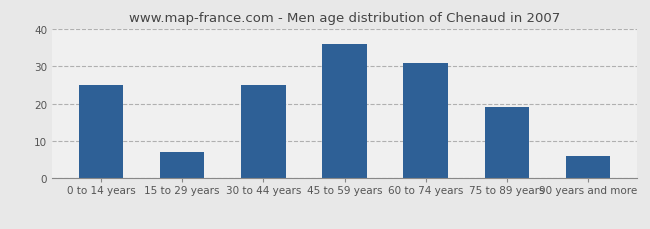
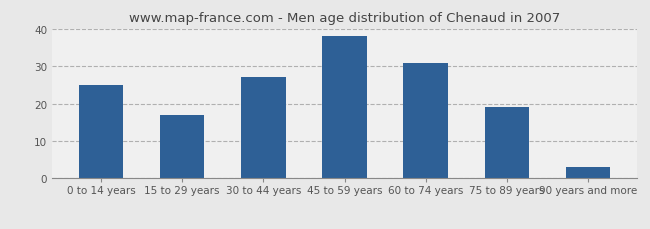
15 to 29 years: 7 -> 17
30 to 44 years: 25 -> 27
45 to 59 years: 36 -> 38
90 years and more: 6 -> 3
